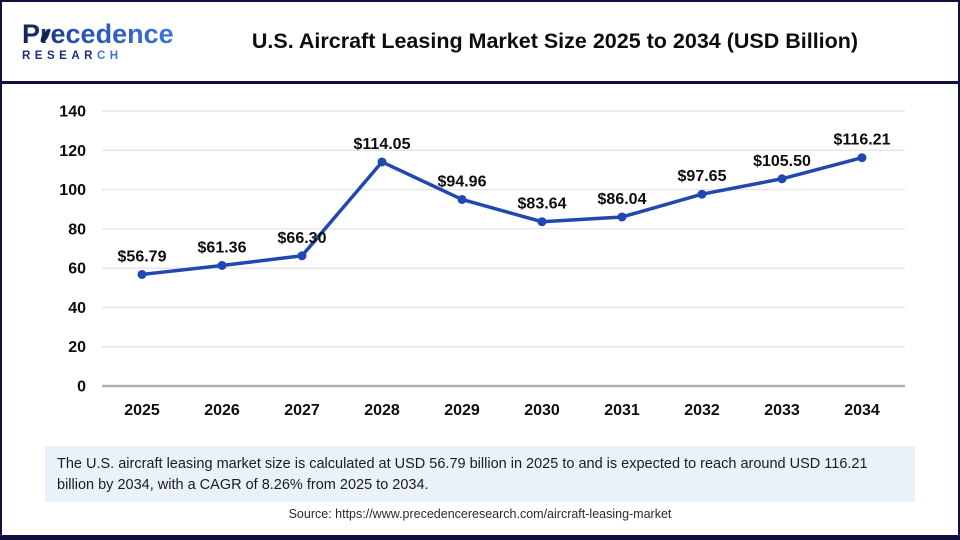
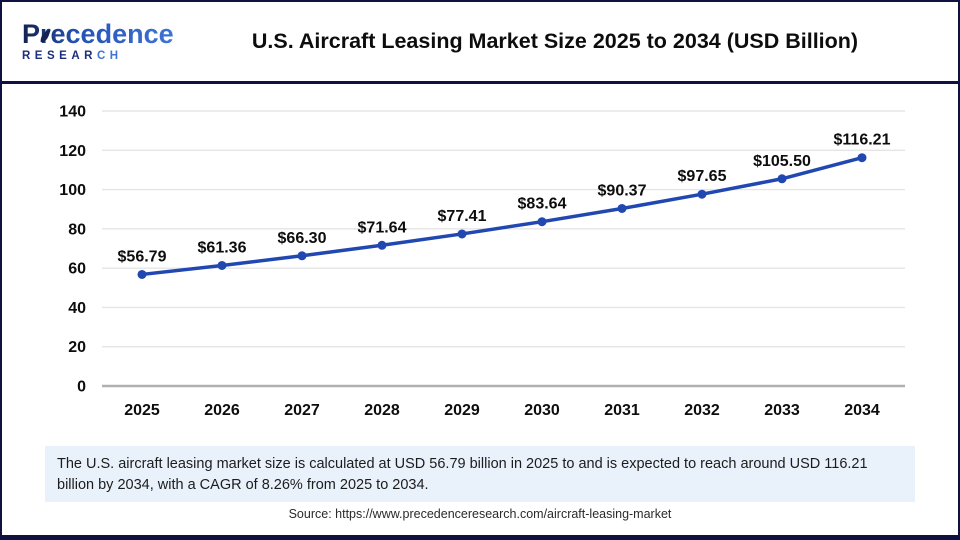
2028: $114.05 -> $71.64
2029: $94.96 -> $77.41
2031: $86.04 -> $90.37
